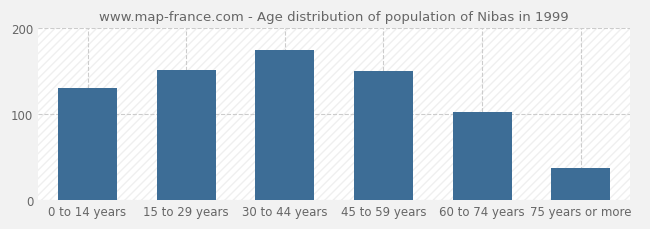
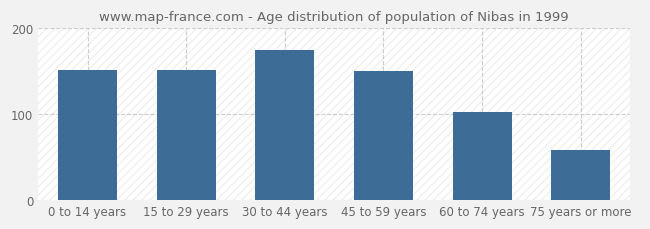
0 to 14 years: 130 -> 152
75 years or more: 37 -> 58
